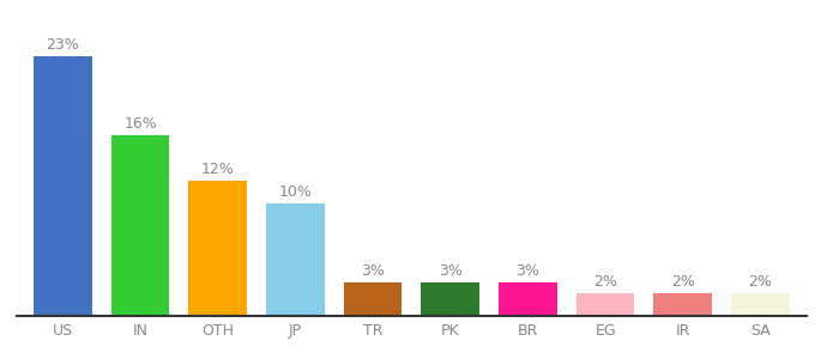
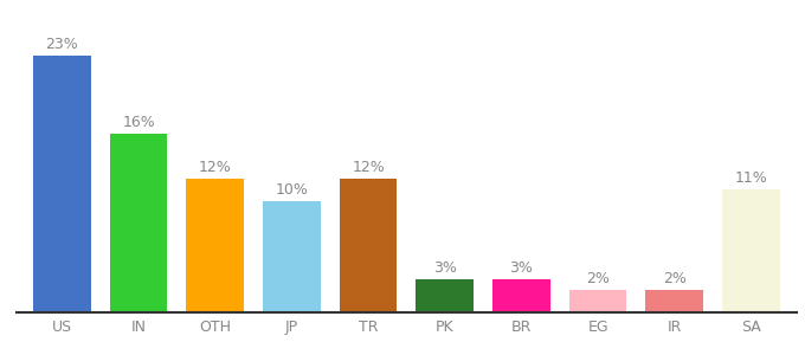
TR: 3% -> 12%
SA: 2% -> 11%
